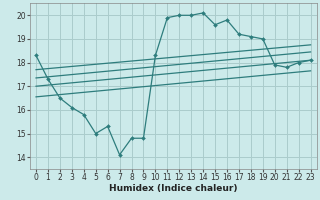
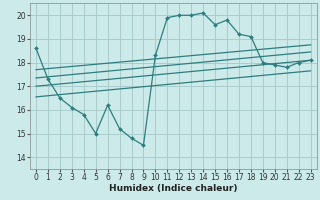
0: 18.3 -> 18.6
6: 15.3 -> 16.2
7: 14.1 -> 15.2
9: 14.8 -> 14.5
19: 19.0 -> 18.0
